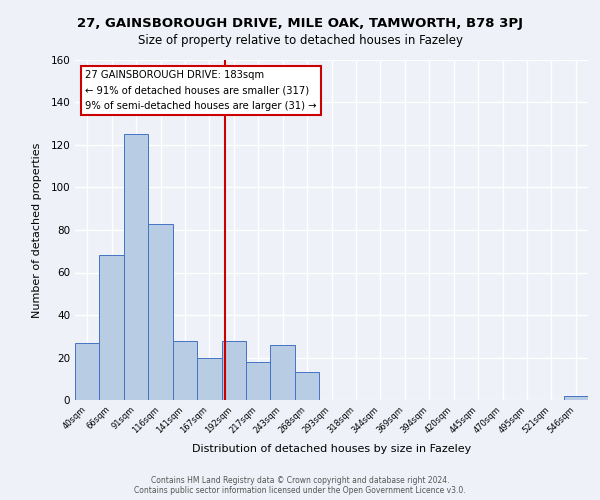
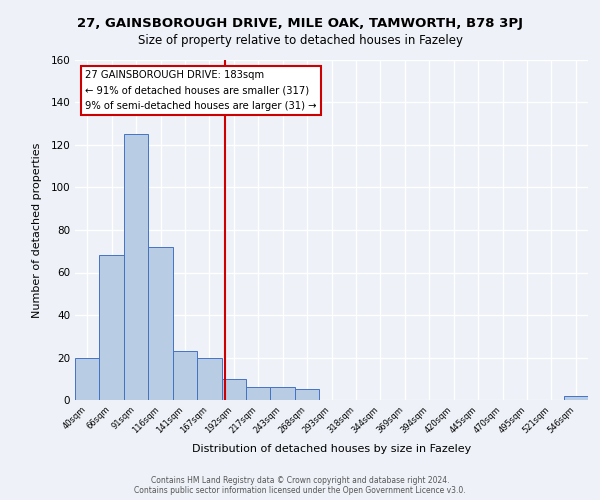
40sqm: 27 -> 20
116sqm: 83 -> 72
141sqm: 28 -> 23
192sqm: 28 -> 10
217sqm: 18 -> 6
243sqm: 26 -> 6
268sqm: 13 -> 5
